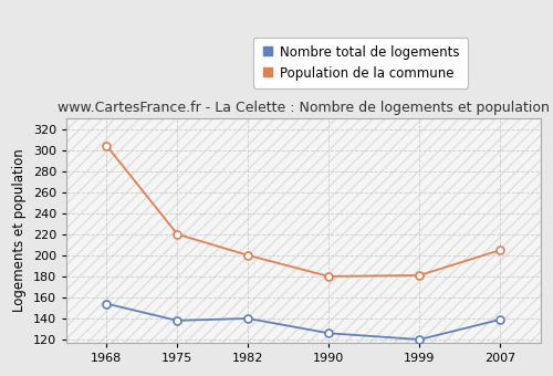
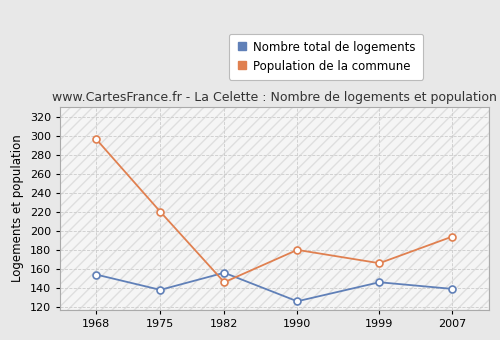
Population de la commune/1968: 304 -> 296
Nombre total de logements/1982: 140 -> 156
Population de la commune/1982: 200 -> 146
Nombre total de logements/1999: 120 -> 146
Population de la commune/1999: 181 -> 166
Population de la commune/2007: 205 -> 194
